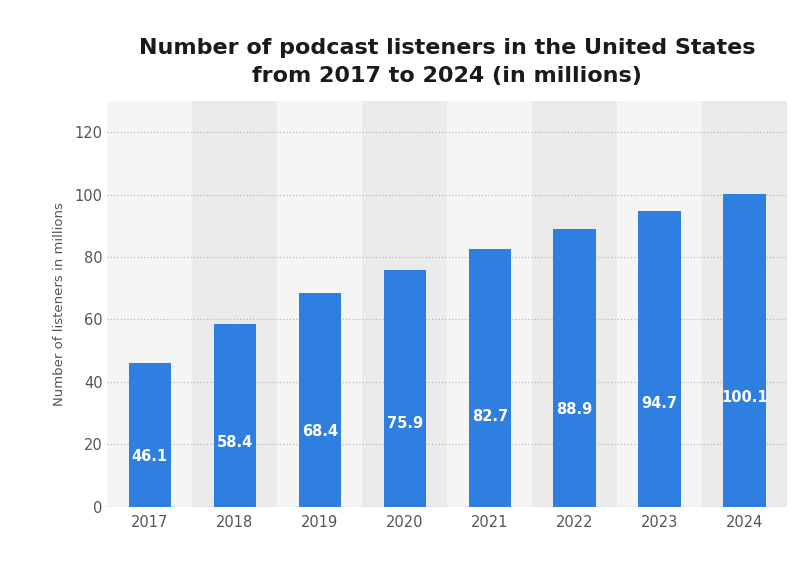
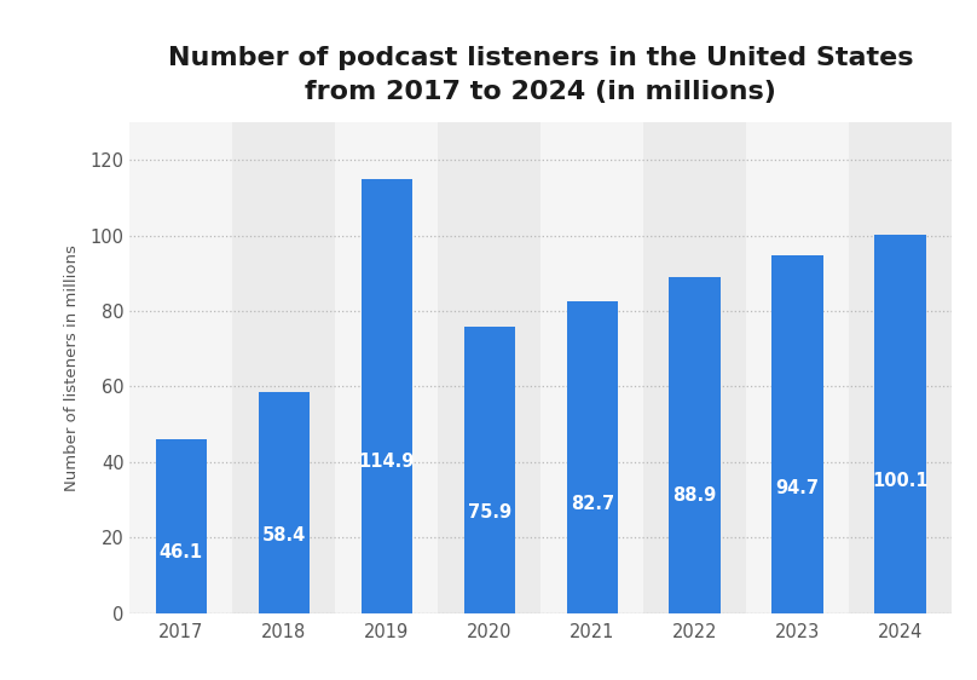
2019: 68.4 -> 114.9
